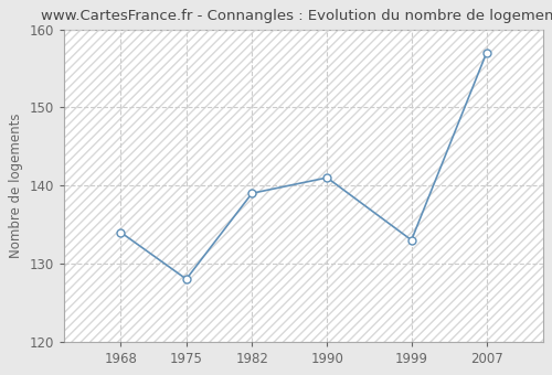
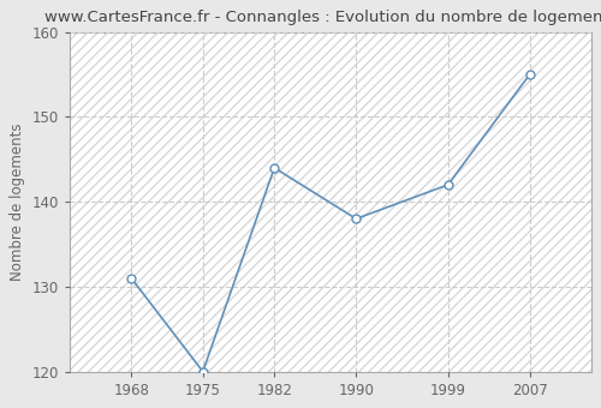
1968: 134 -> 131
1975: 128 -> 120
1982: 139 -> 144
1990: 141 -> 138
1999: 133 -> 142
2007: 157 -> 155
